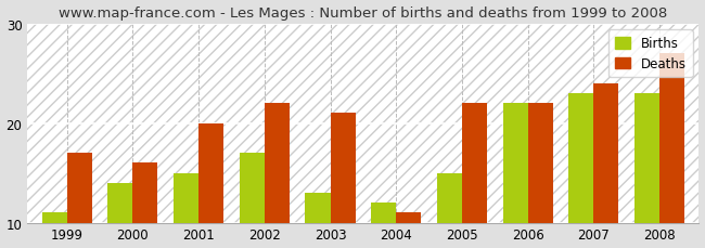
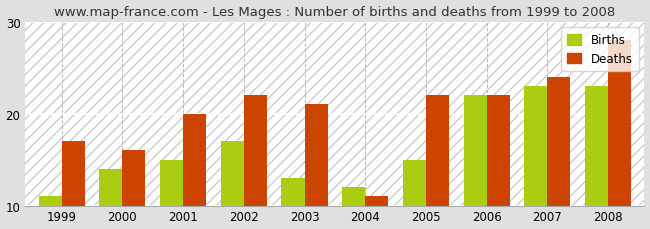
Deaths/2008: 27 -> 28
